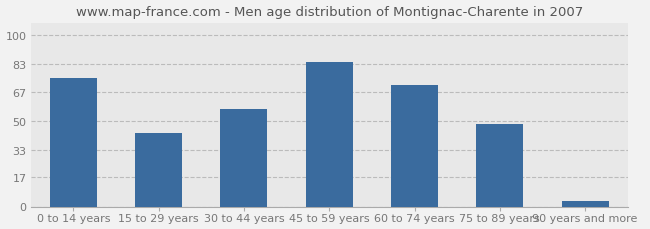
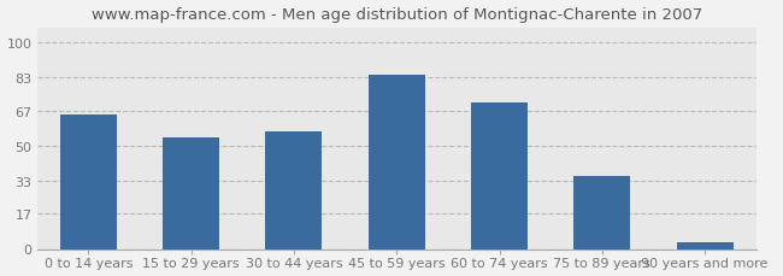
0 to 14 years: 75 -> 65
15 to 29 years: 43 -> 54
75 to 89 years: 48 -> 35
